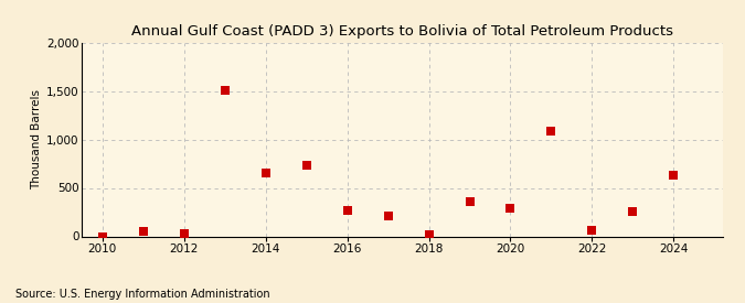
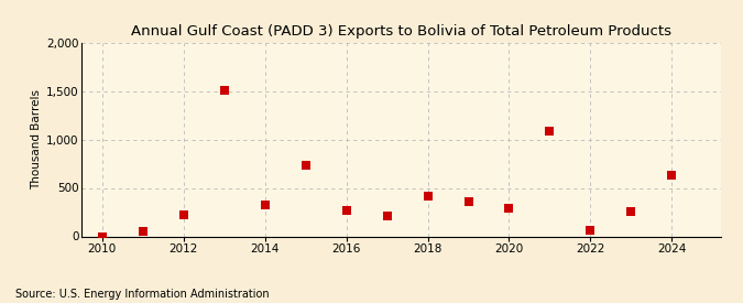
2012: 30 -> 220
2014: 650 -> 320
2018: 20 -> 420
